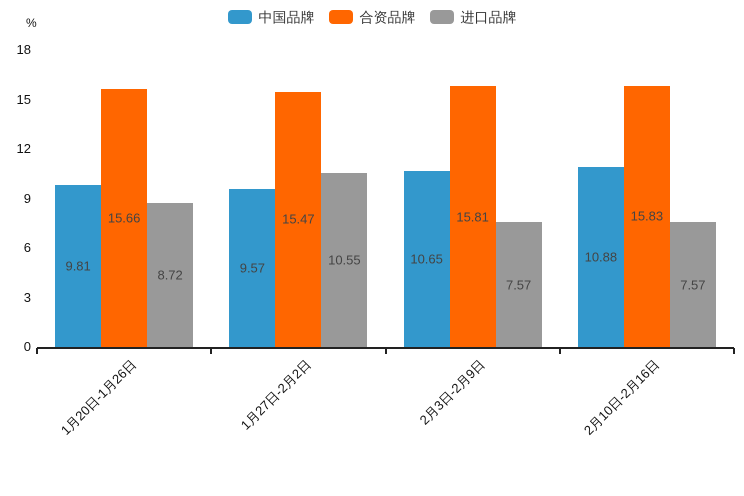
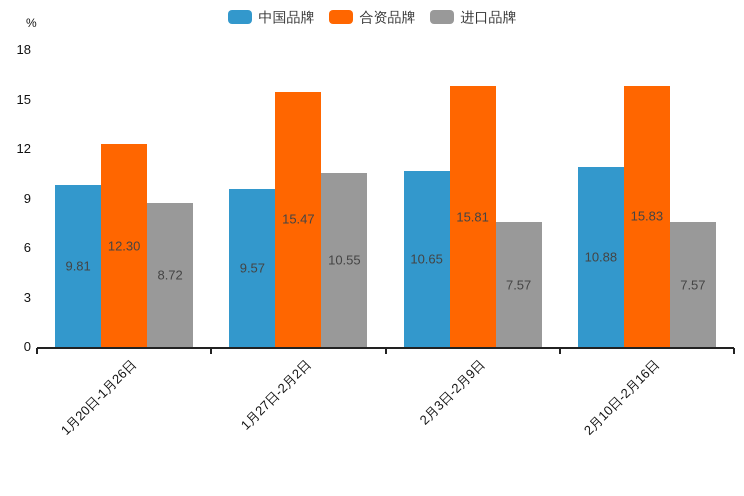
合资品牌/1月20日-1月26日: 15.66 -> 12.30
